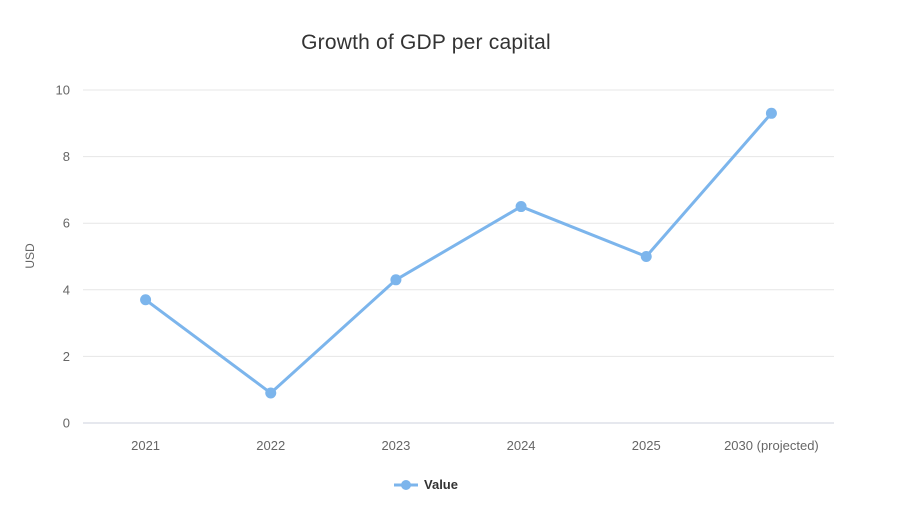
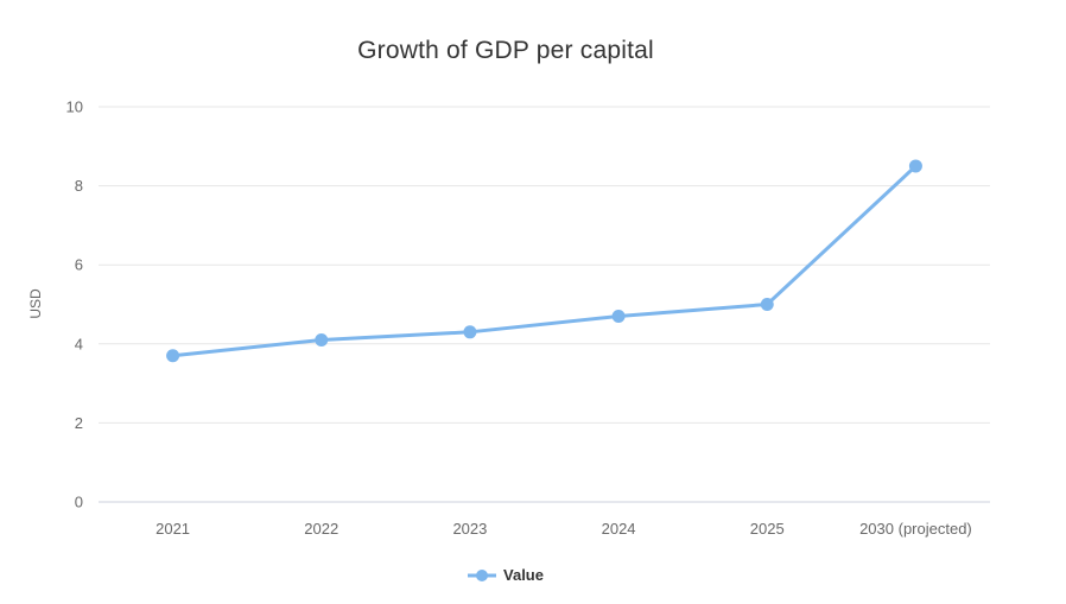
2022: 0.9 -> 4.1
2024: 6.5 -> 4.7
2030 (projected): 9.3 -> 8.5
